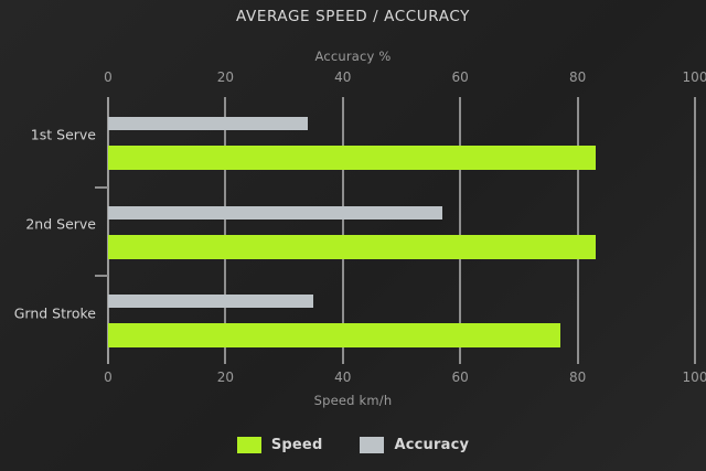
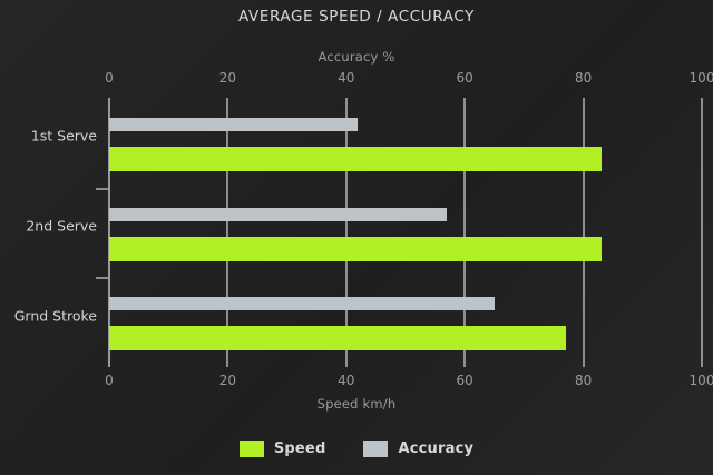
Accuracy/1st Serve: 34 -> 42
Accuracy/Grnd Stroke: 35 -> 65
